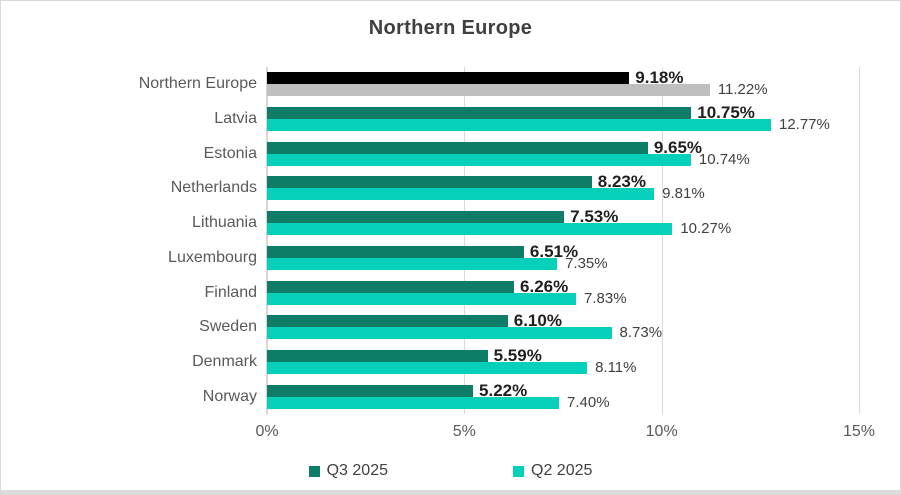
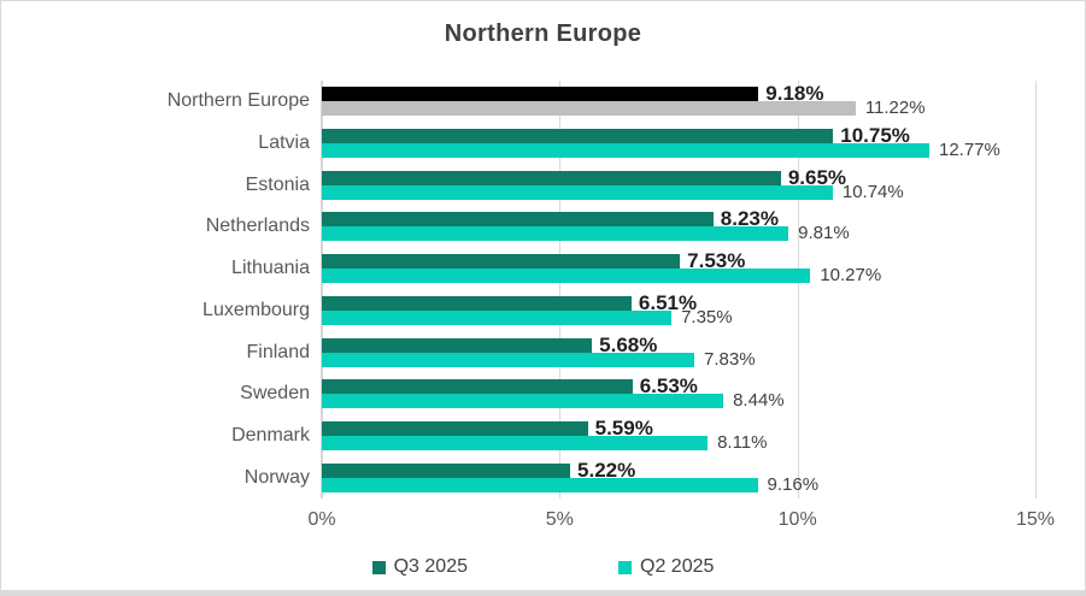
Q3 2025/Finland: 6.26% -> 5.68%
Q3 2025/Sweden: 6.10% -> 6.53%
Q2 2025/Sweden: 8.73% -> 8.44%
Q2 2025/Norway: 7.40% -> 9.16%
